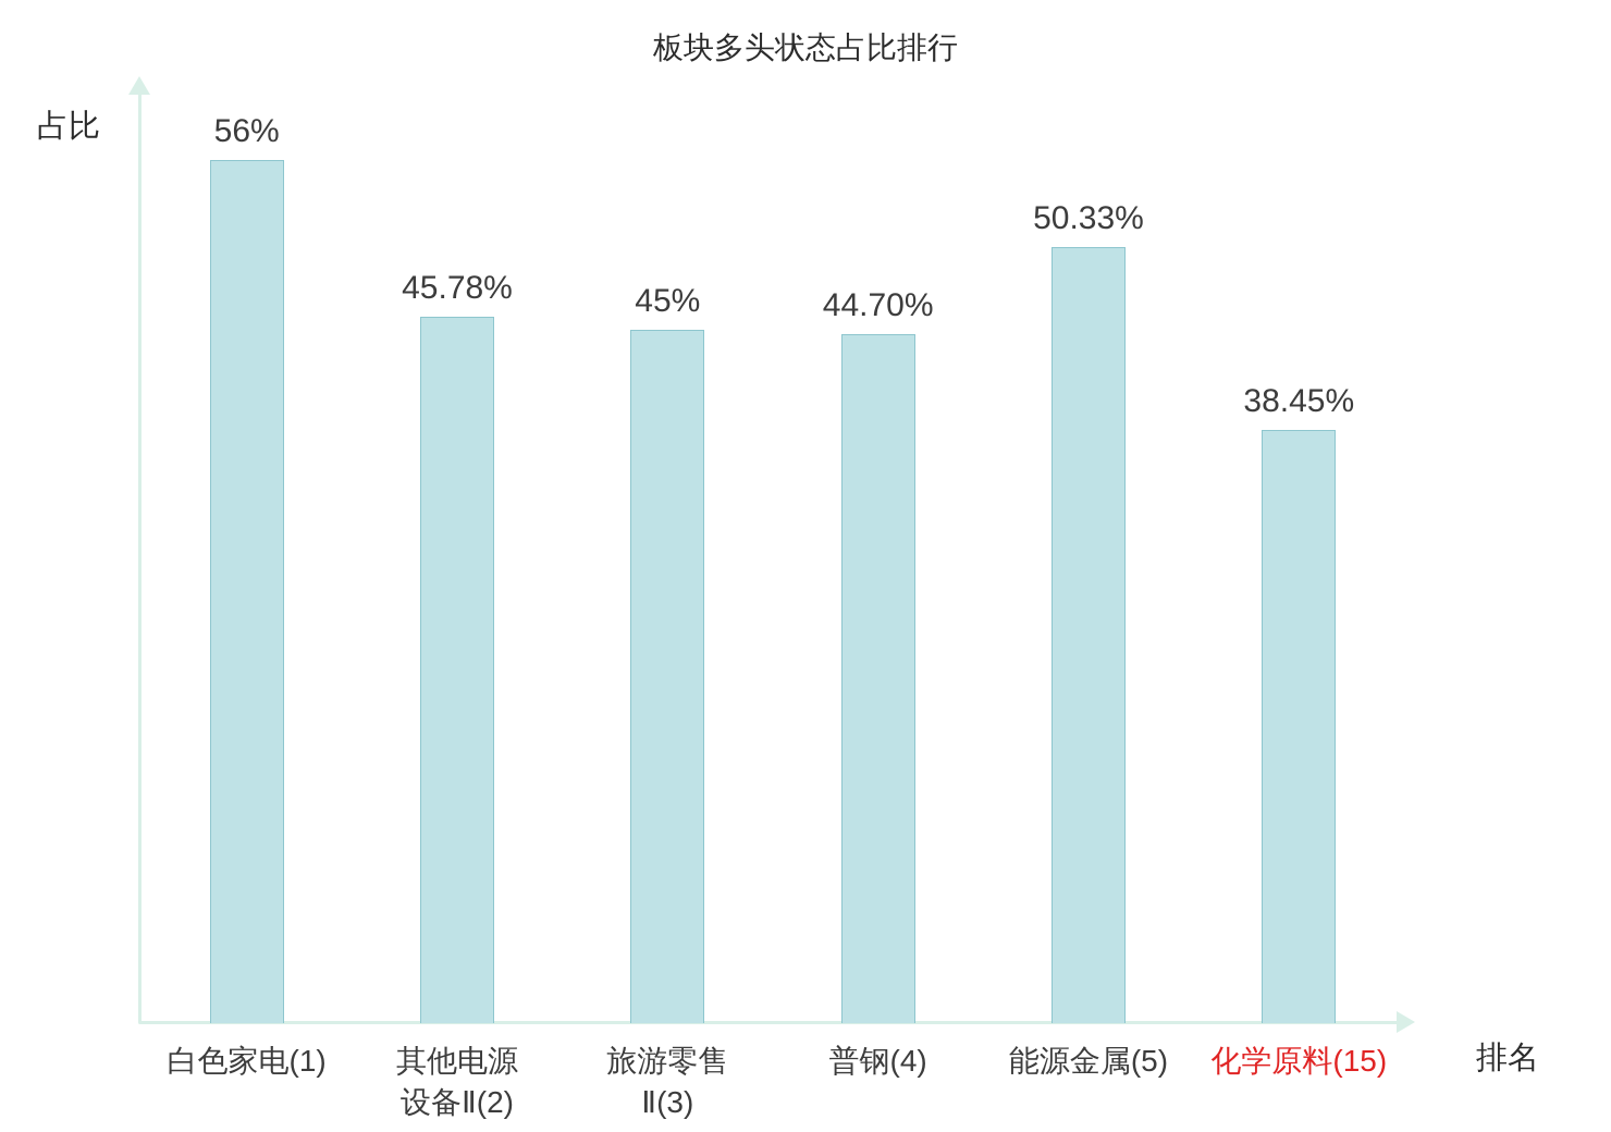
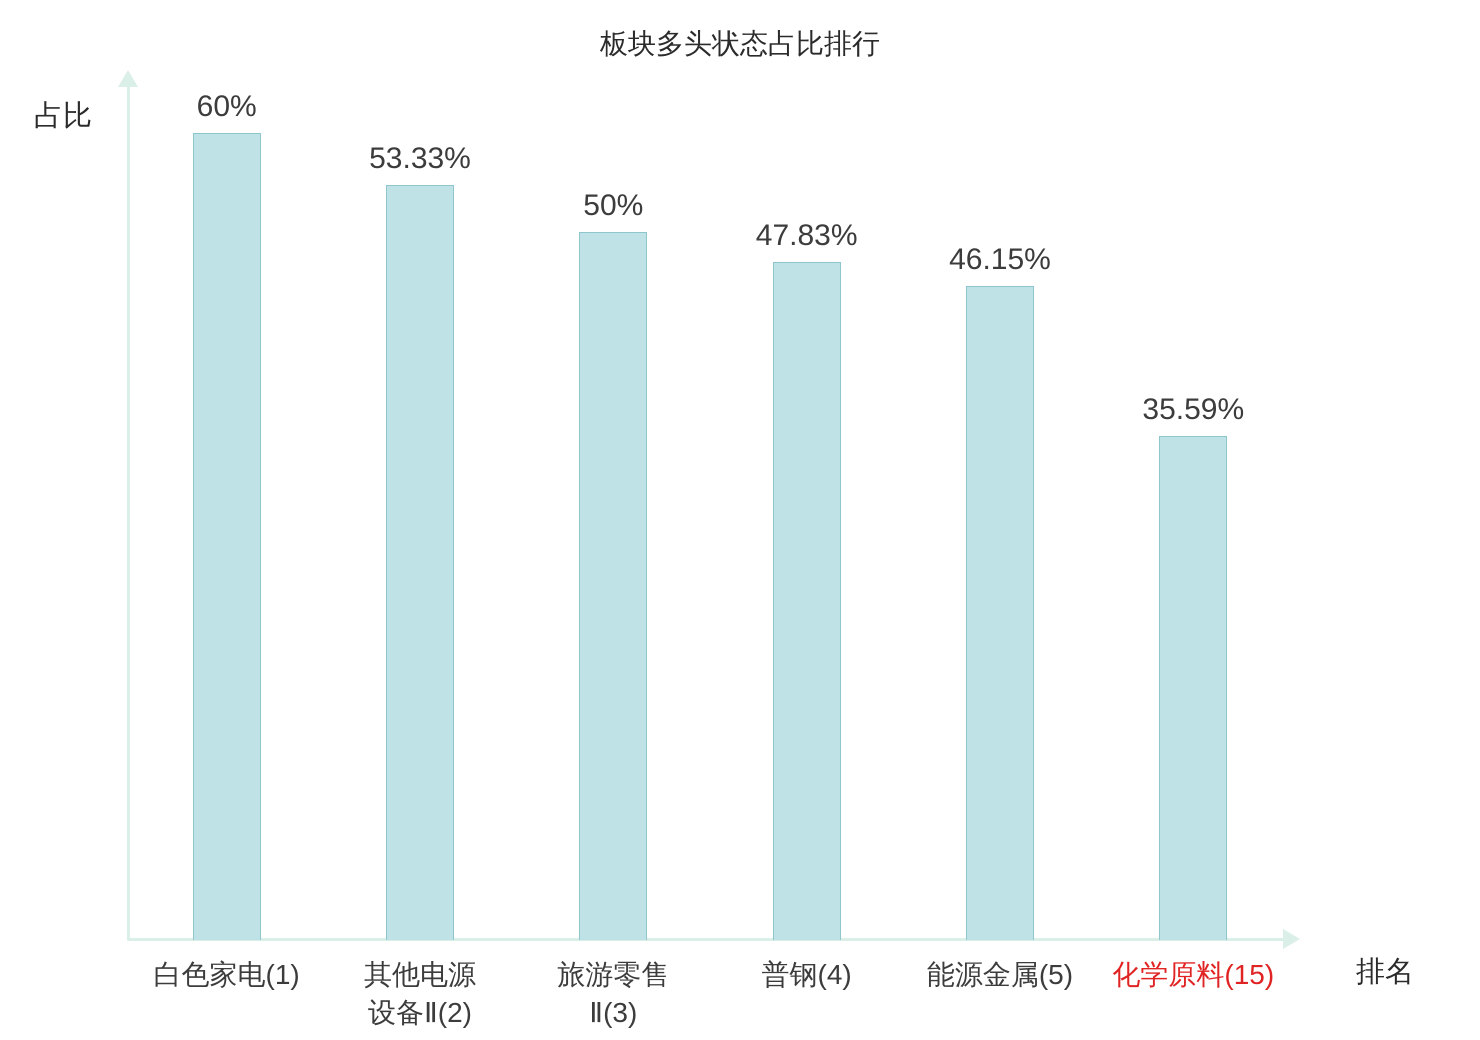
白色家电(1): 56% -> 60%
其他电源 设备Ⅱ(2): 45.78% -> 53.33%
旅游零售 Ⅱ(3): 45% -> 50%
普钢(4): 44.70% -> 47.83%
能源金属(5): 50.33% -> 46.15%
化学原料(15): 38.45% -> 35.59%
